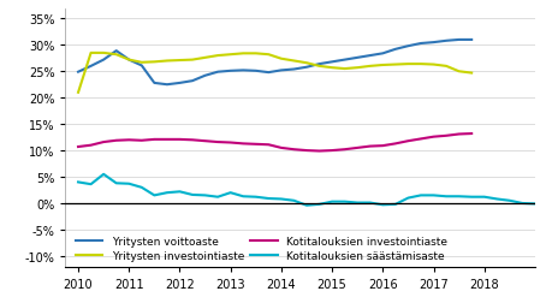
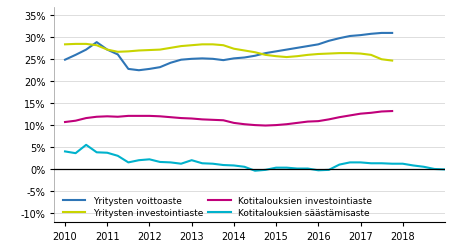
Yritysten investointiaste/2010: 21.0% -> 28.4%
